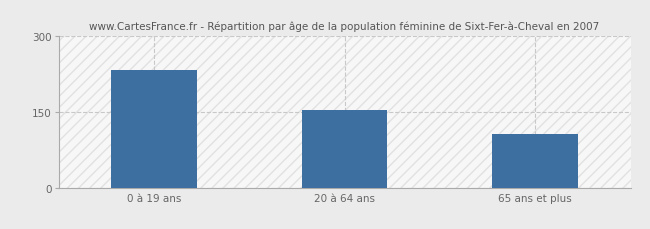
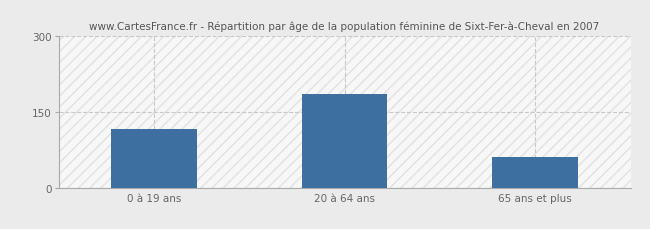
0 à 19 ans: 232 -> 115
20 à 64 ans: 154 -> 185
65 ans et plus: 106 -> 60
